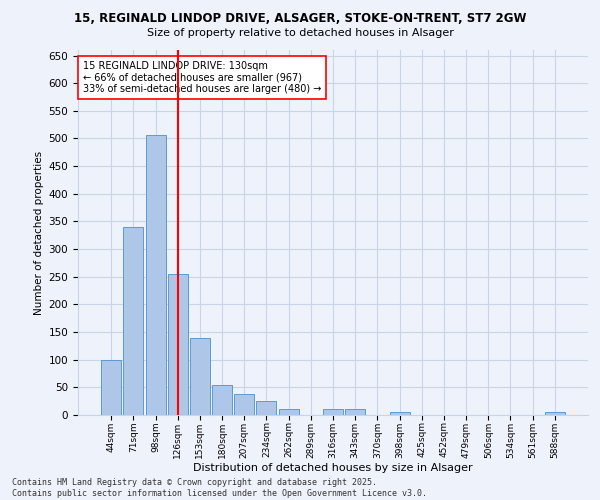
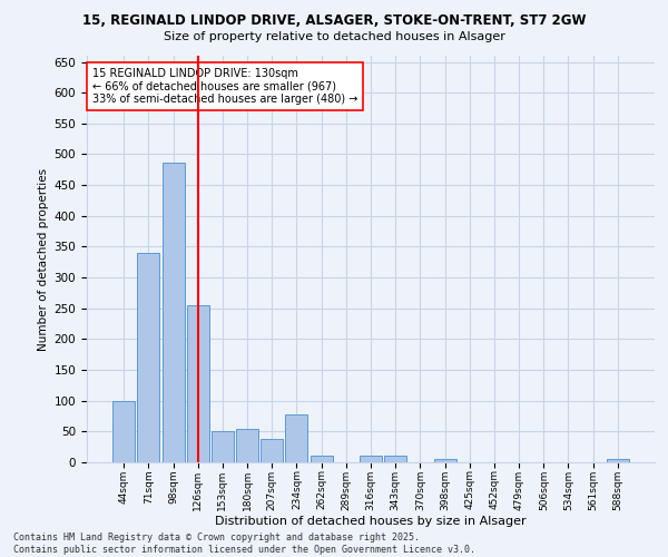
98sqm: 507 -> 486
153sqm: 140 -> 50
234sqm: 25 -> 78
